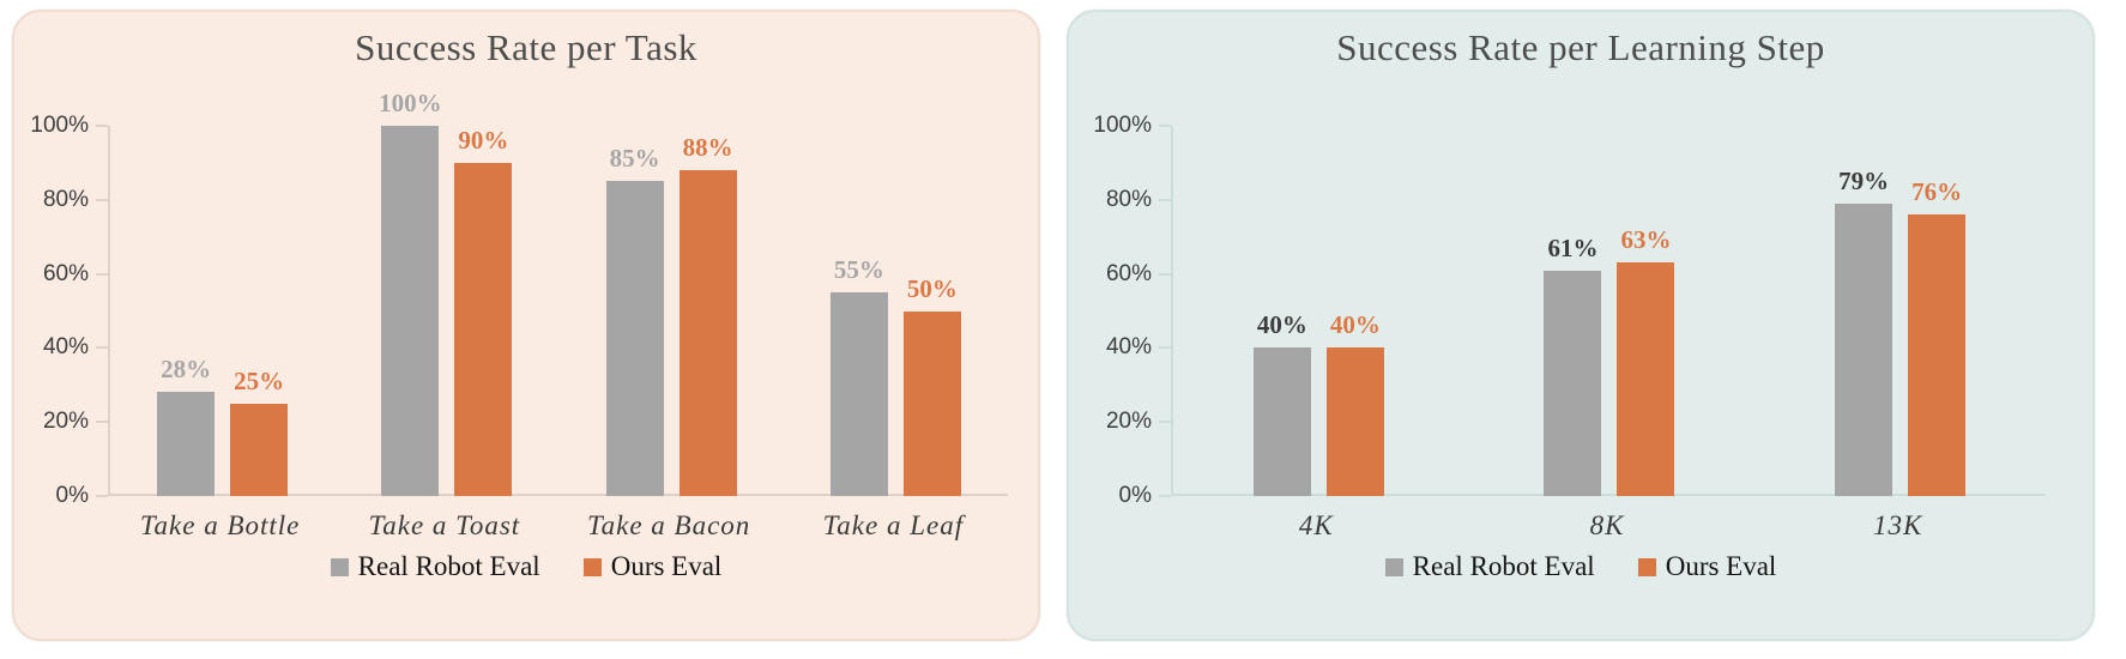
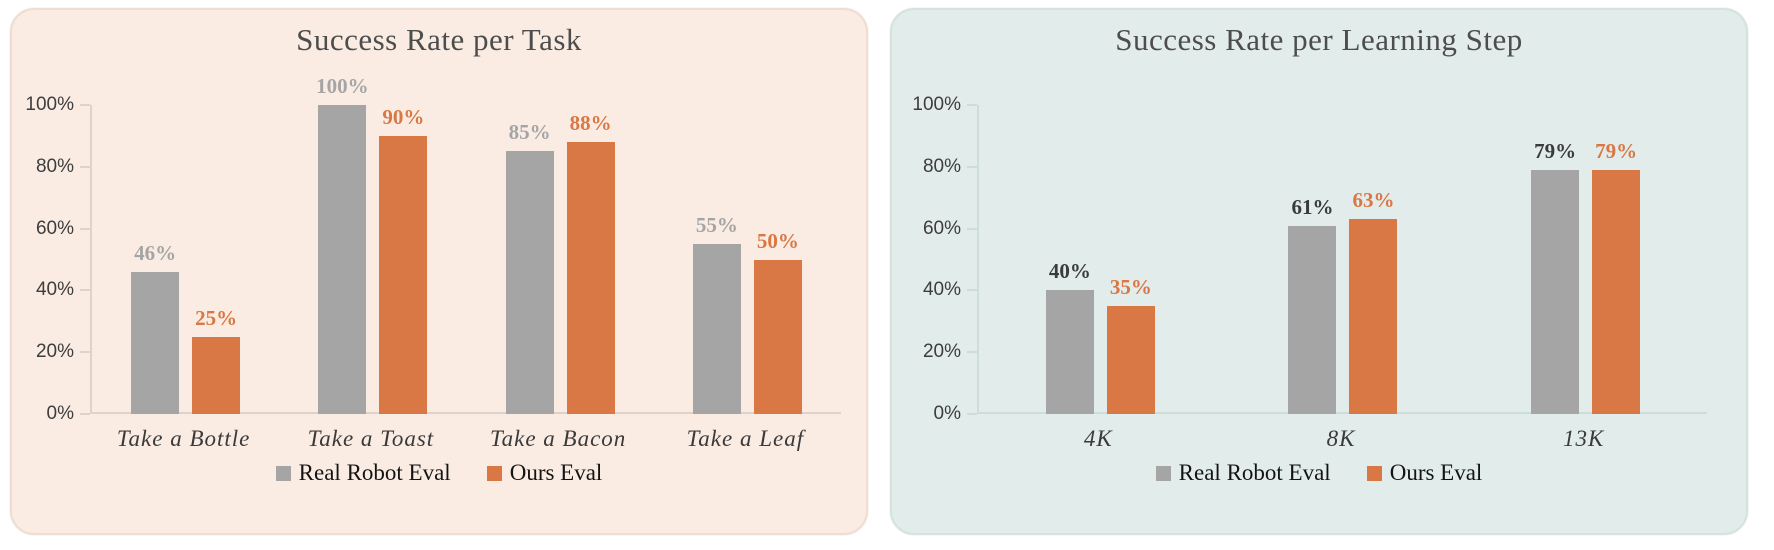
Success Rate per Task/Real Robot Eval/Take a Bottle: 28% -> 46%
Success Rate per Learning Step/Ours Eval/4K: 40% -> 35%
Success Rate per Learning Step/Ours Eval/13K: 76% -> 79%
